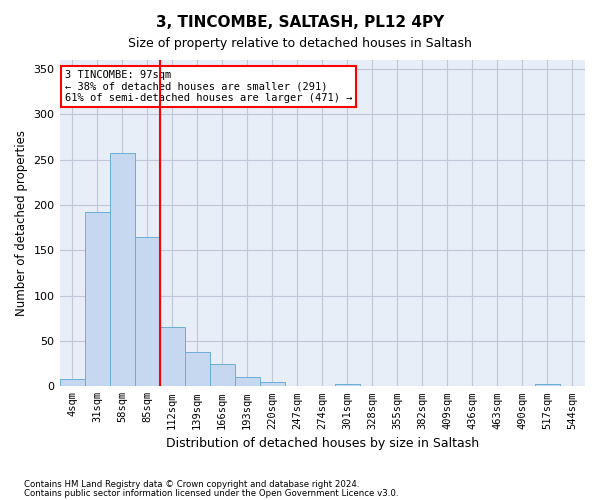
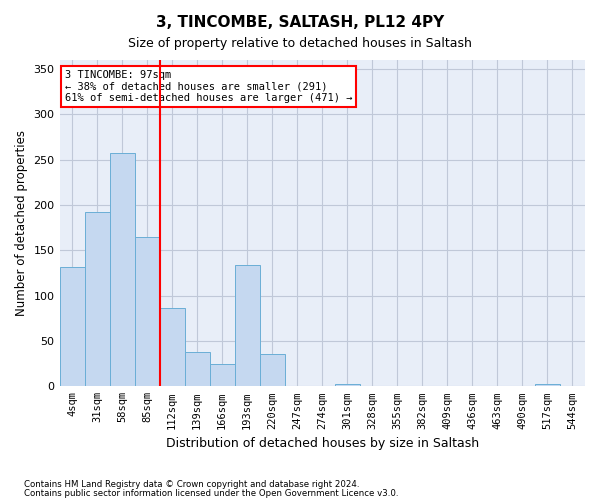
4sqm: 8 -> 132
112sqm: 65 -> 86
193sqm: 10 -> 134
220sqm: 5 -> 36
